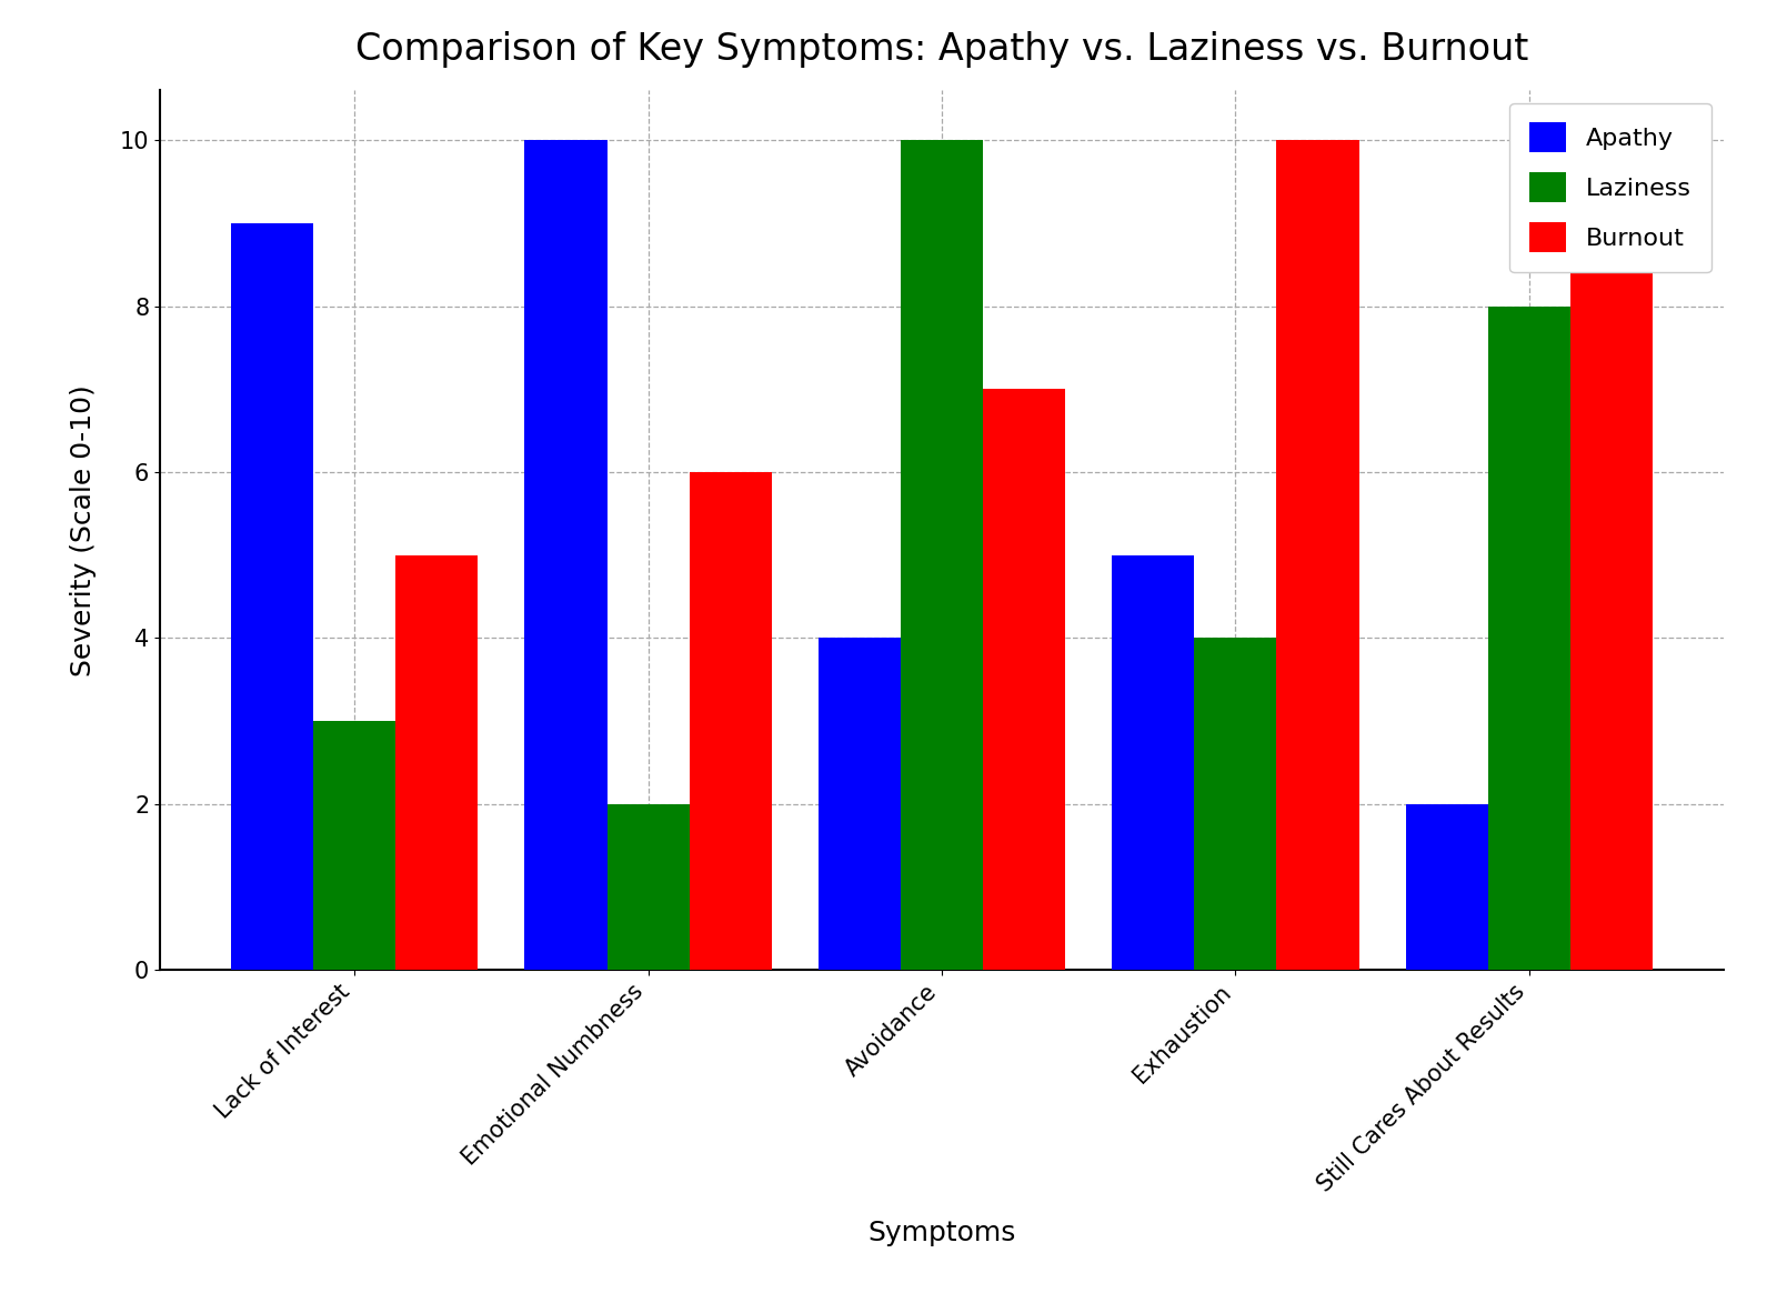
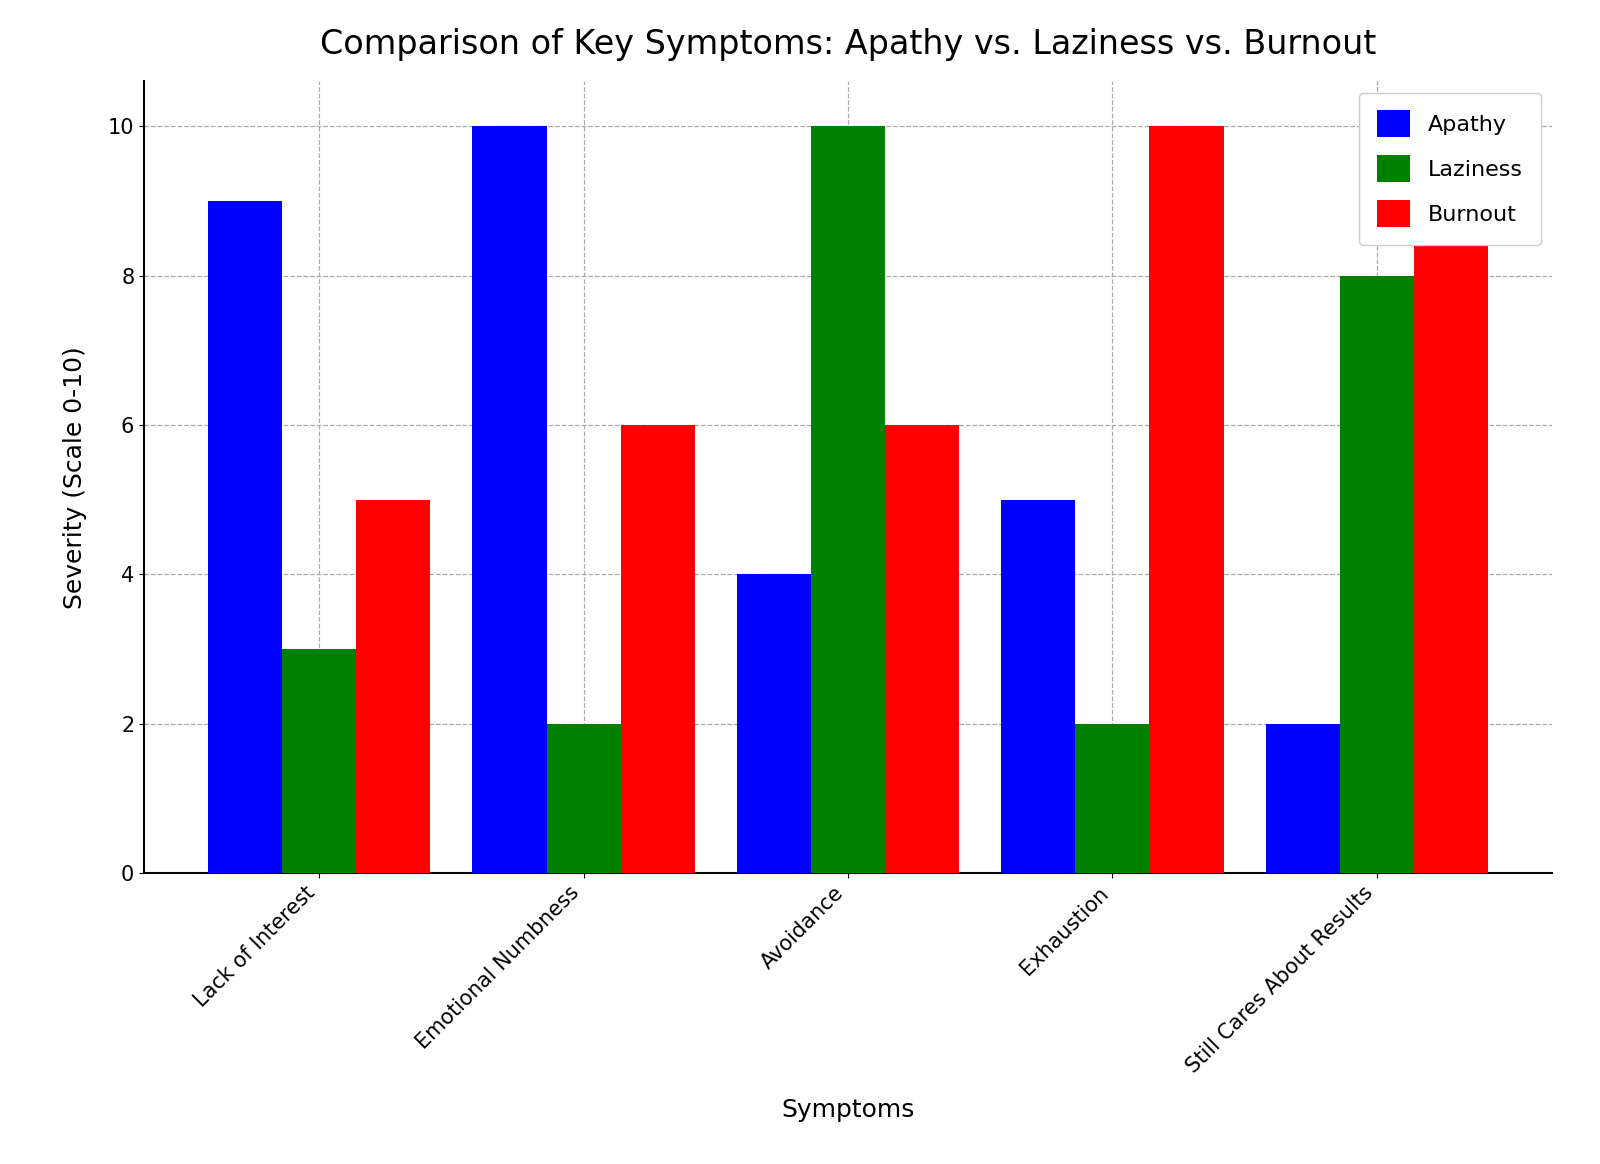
Burnout/Avoidance: 7 -> 6
Laziness/Exhaustion: 4 -> 2
